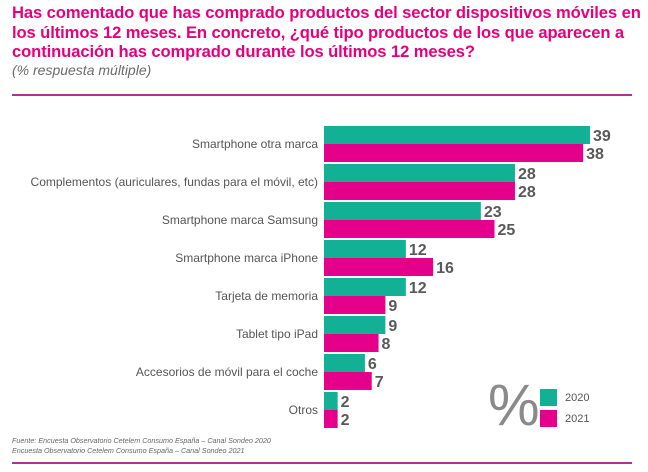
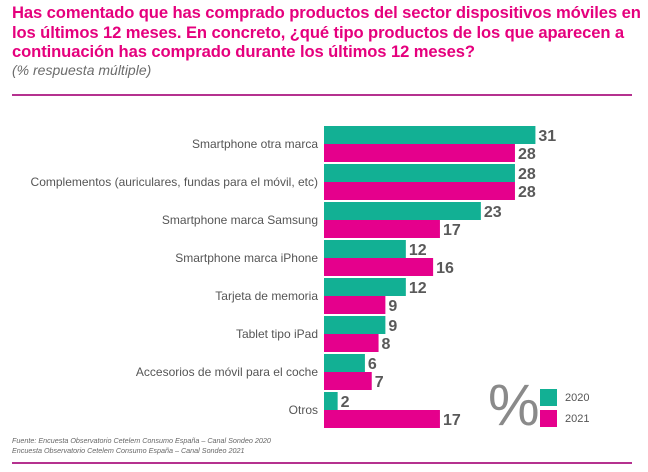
2020/Smartphone otra marca: 39 -> 31
2021/Smartphone otra marca: 38 -> 28
2021/Smartphone marca Samsung: 25 -> 17
2021/Otros: 2 -> 17
